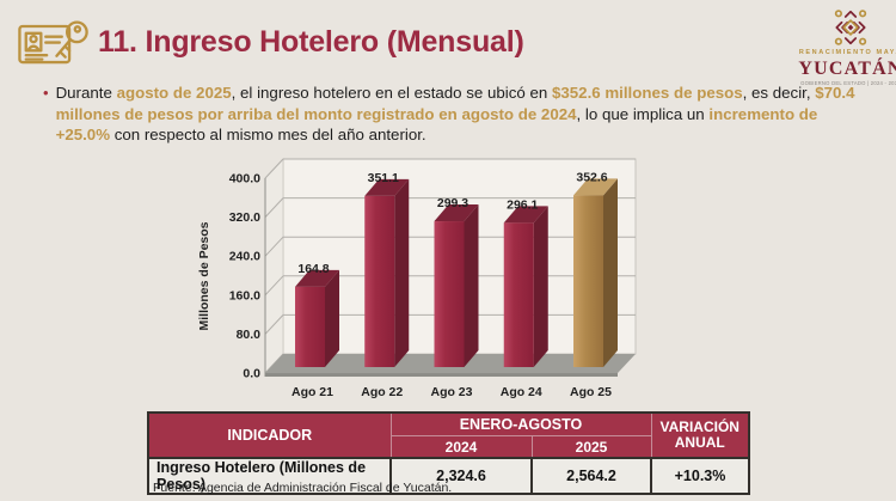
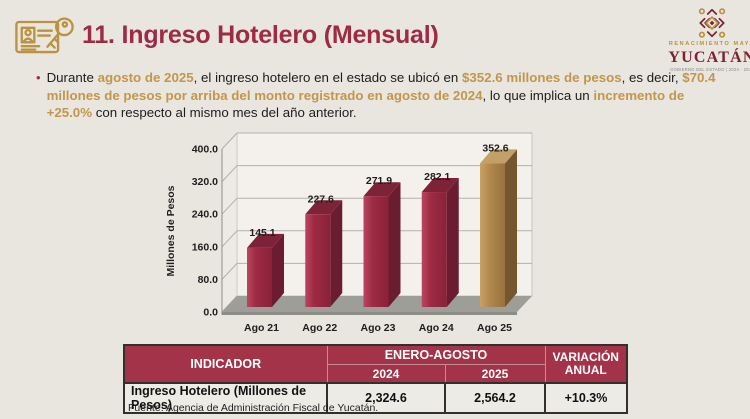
Ago 21: 164.8 -> 145.1
Ago 22: 351.1 -> 227.6
Ago 23: 299.3 -> 271.9
Ago 24: 296.1 -> 282.1
